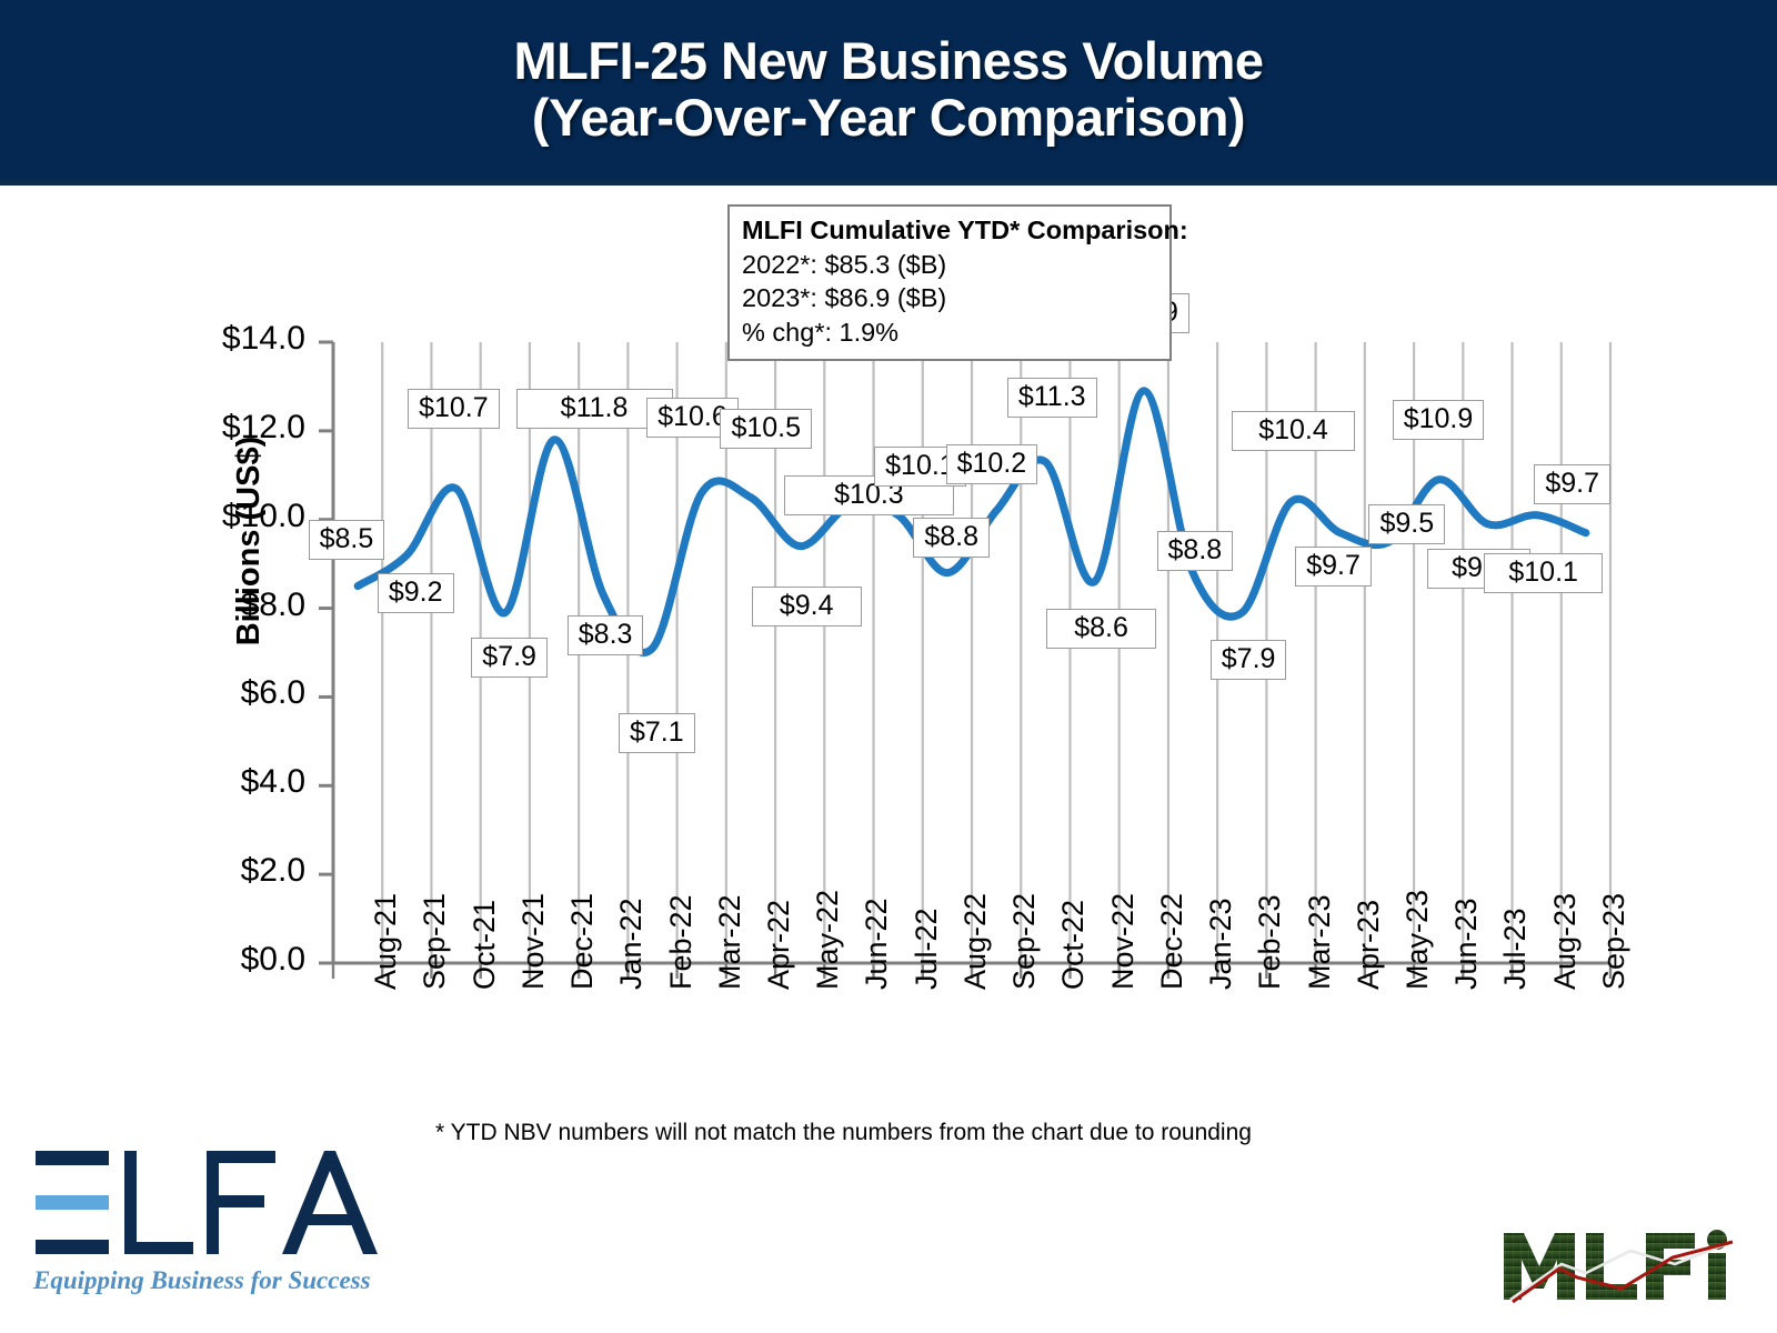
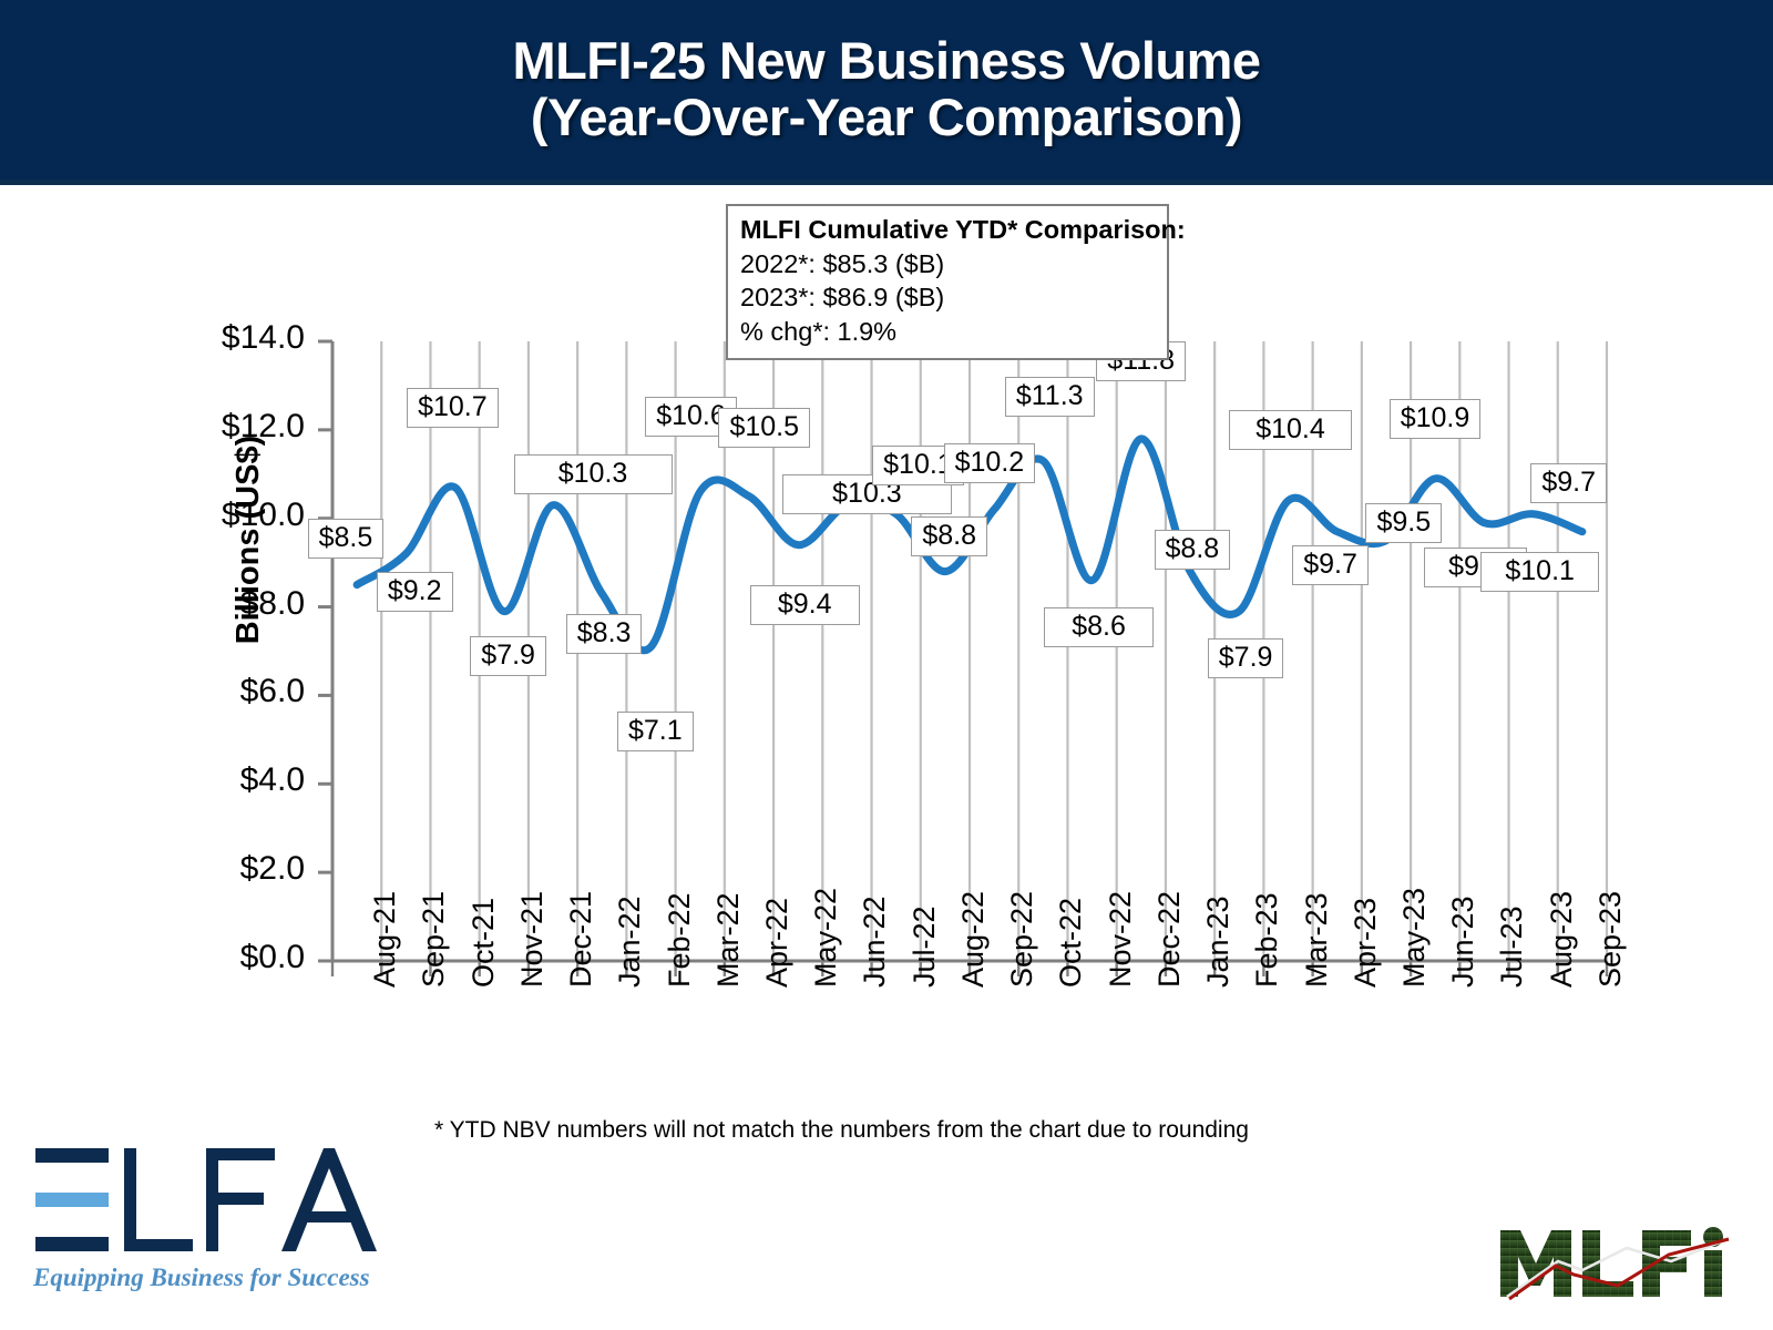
Dec-21: $11.8 -> $10.3
Dec-22: $12.9 -> $11.8
